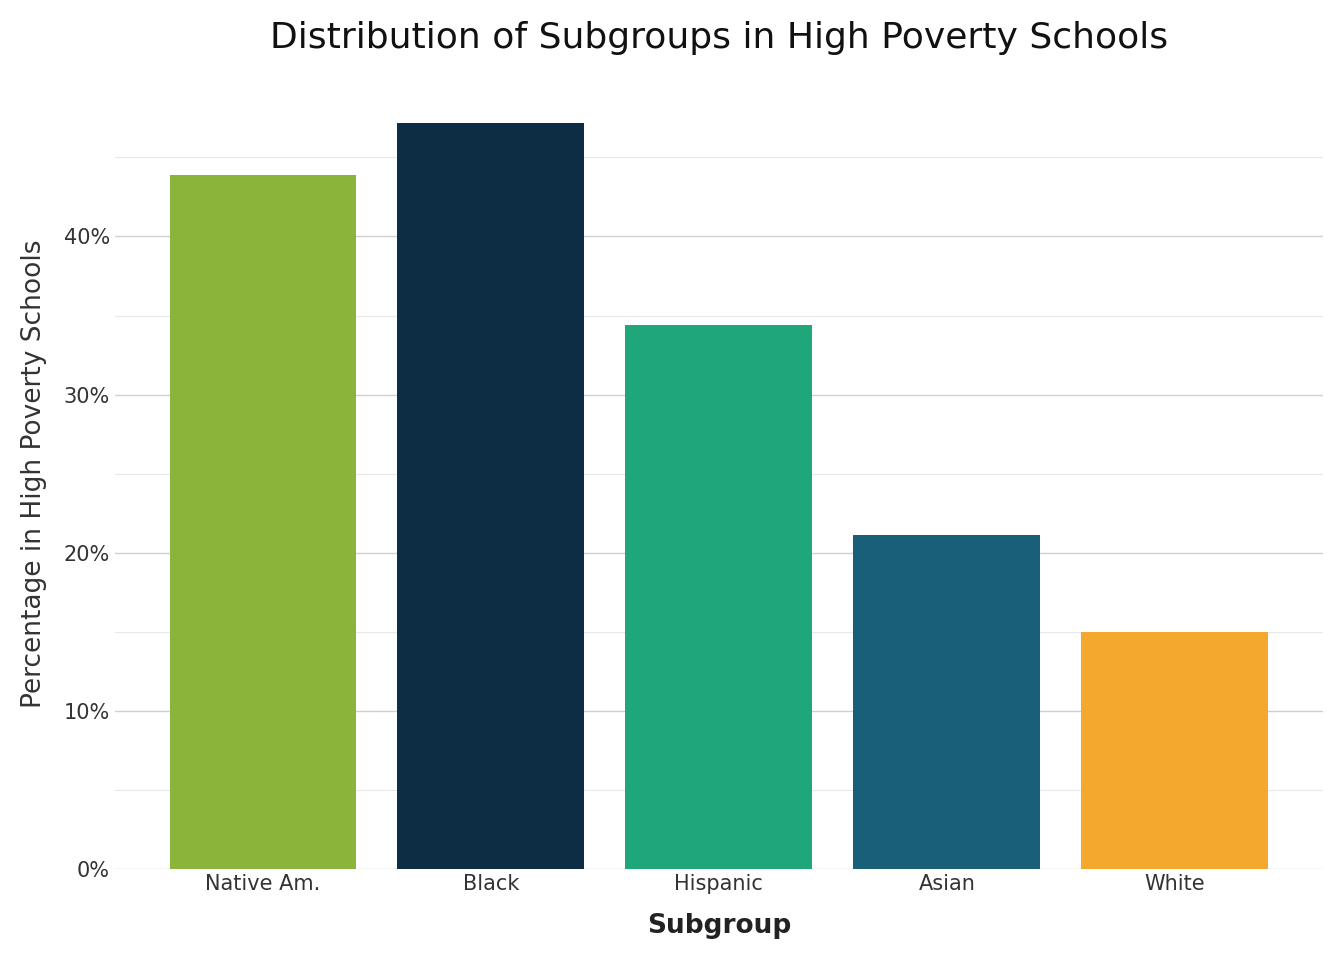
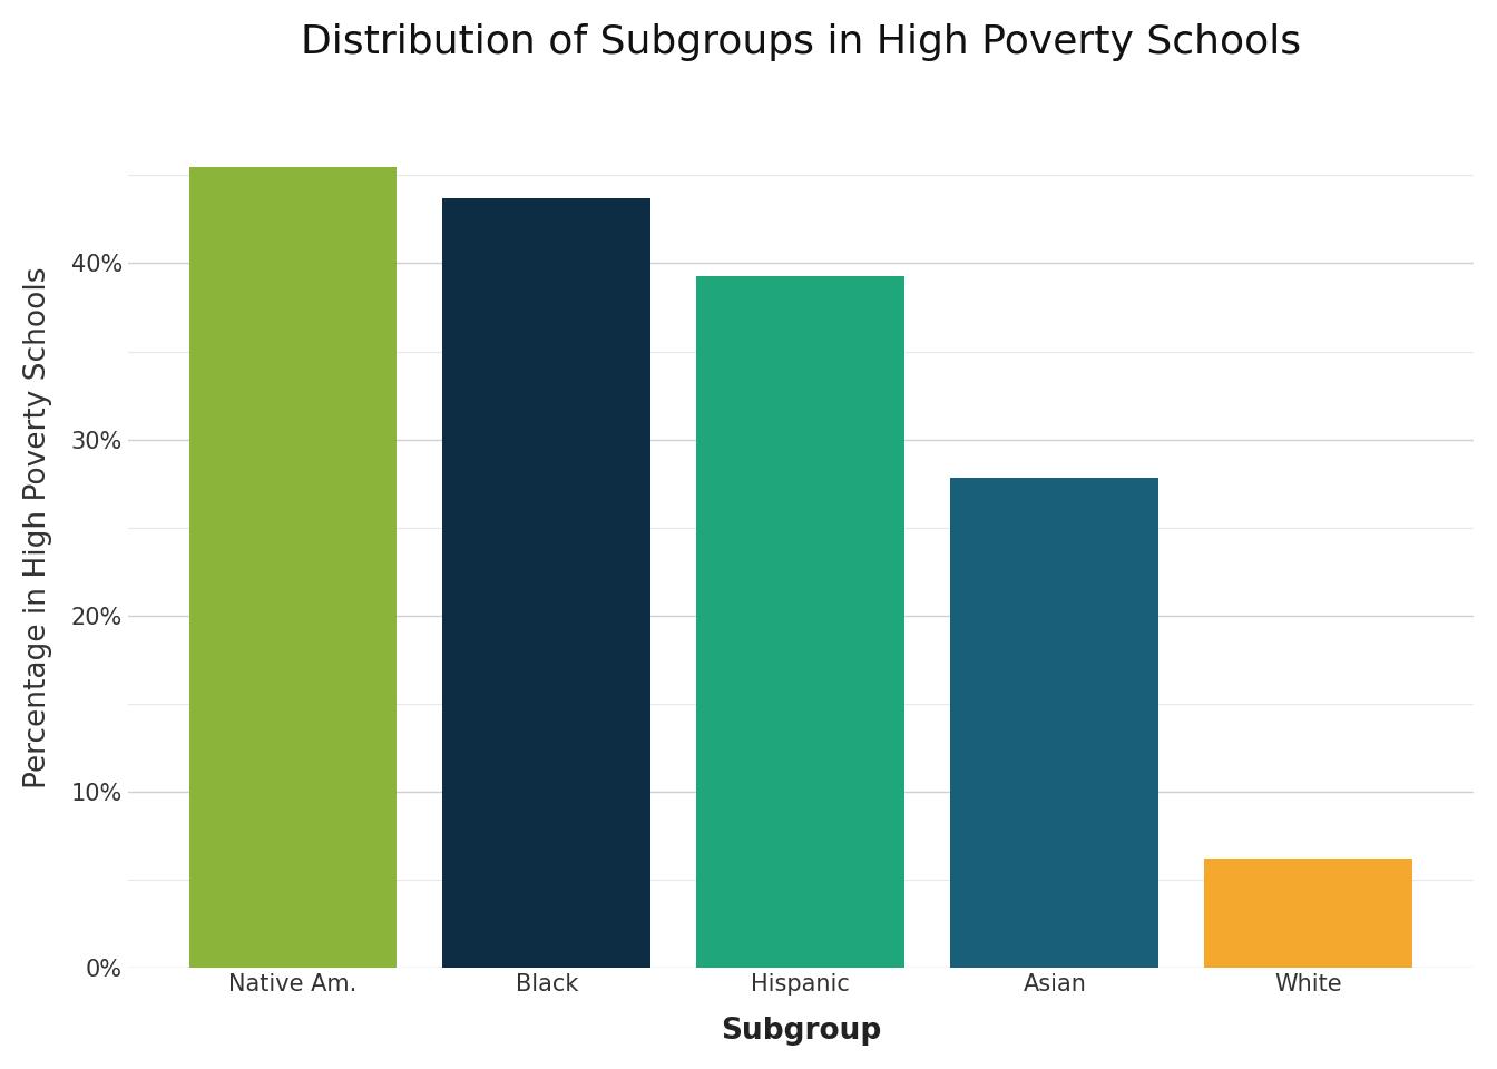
Native Am.: 43.9% -> 45.5%
Black: 47.2% -> 43.7%
Hispanic: 34.4% -> 39.3%
Asian: 21.1% -> 27.8%
White: 15.0% -> 6.2%
